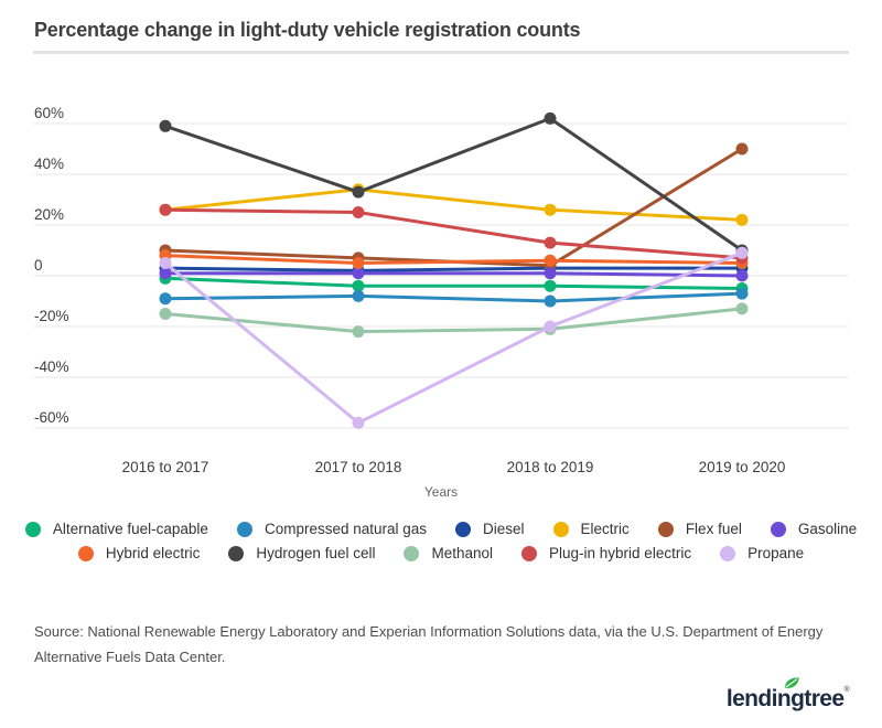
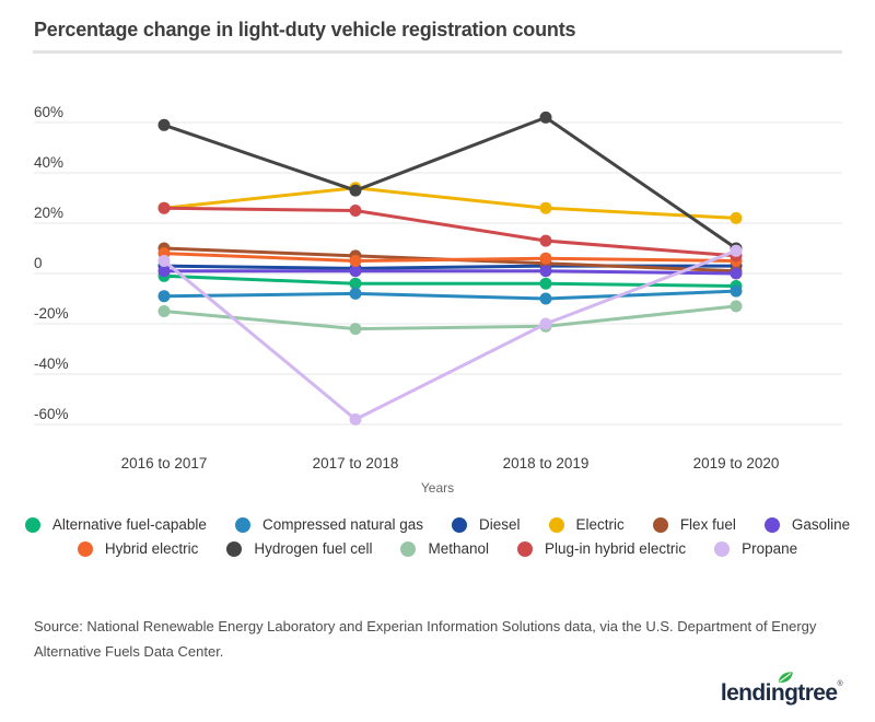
Flex fuel/2019 to 2020: 50% -> 1%
